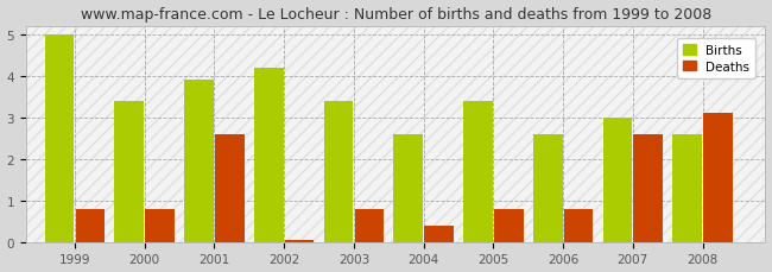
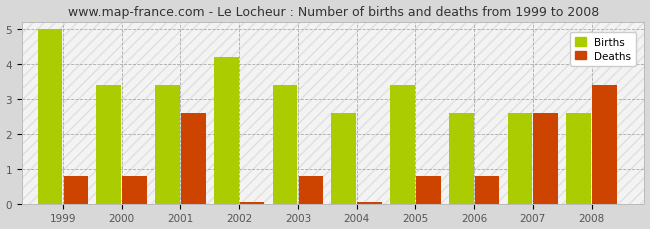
Births/2001: 3.9 -> 3.4
Deaths/2004: 0.40 -> 0.04
Births/2007: 3.0 -> 2.6
Deaths/2008: 3.10 -> 3.40
